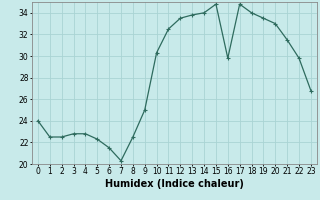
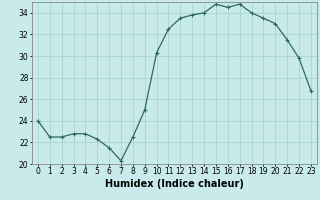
16: 29.8 -> 34.5
